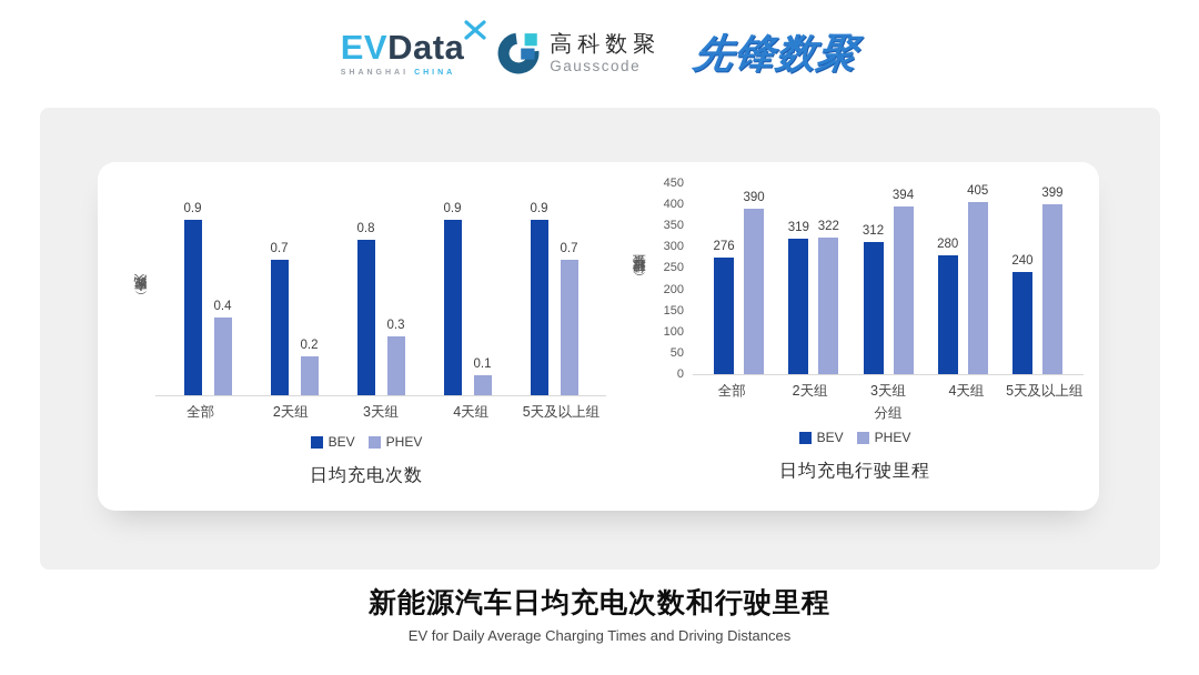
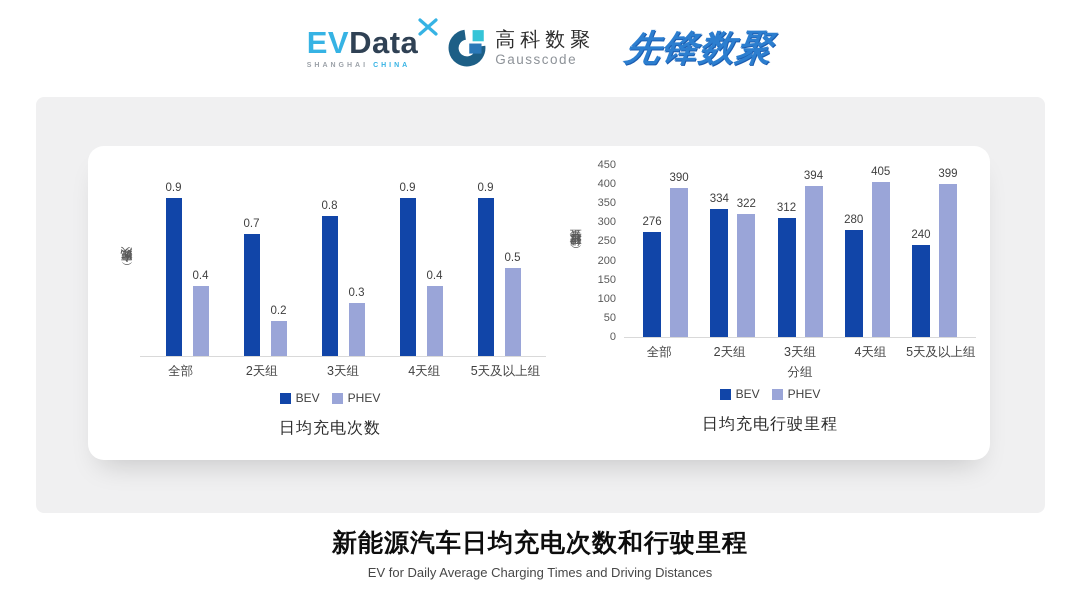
日均充电次数/PHEV/4天组: 0.1 -> 0.4
日均充电次数/PHEV/5天及以上组: 0.7 -> 0.5
日均充电行驶里程/BEV/2天组: 319 -> 334
